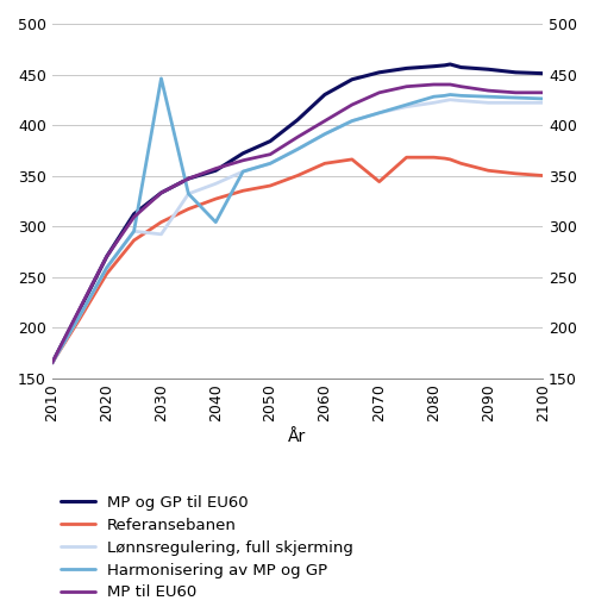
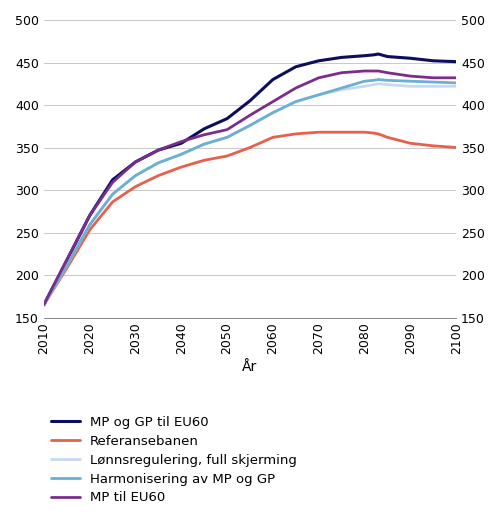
Lønnsregulering, full skjerming/2030: 292 -> 317
Harmonisering av MP og GP/2030: 446 -> 317
Harmonisering av MP og GP/2040: 304 -> 342
Referansebanen/2070: 344 -> 368
